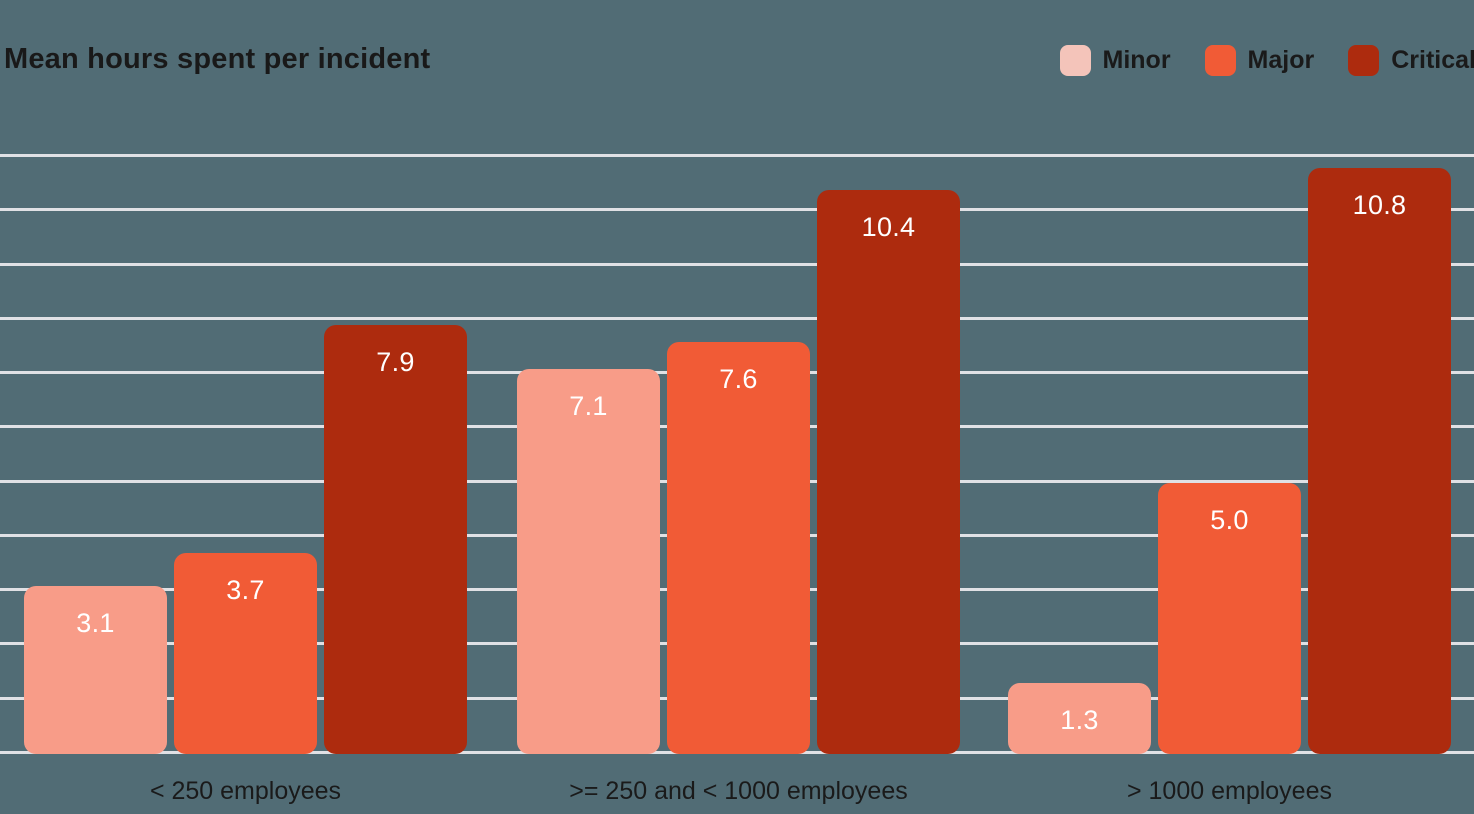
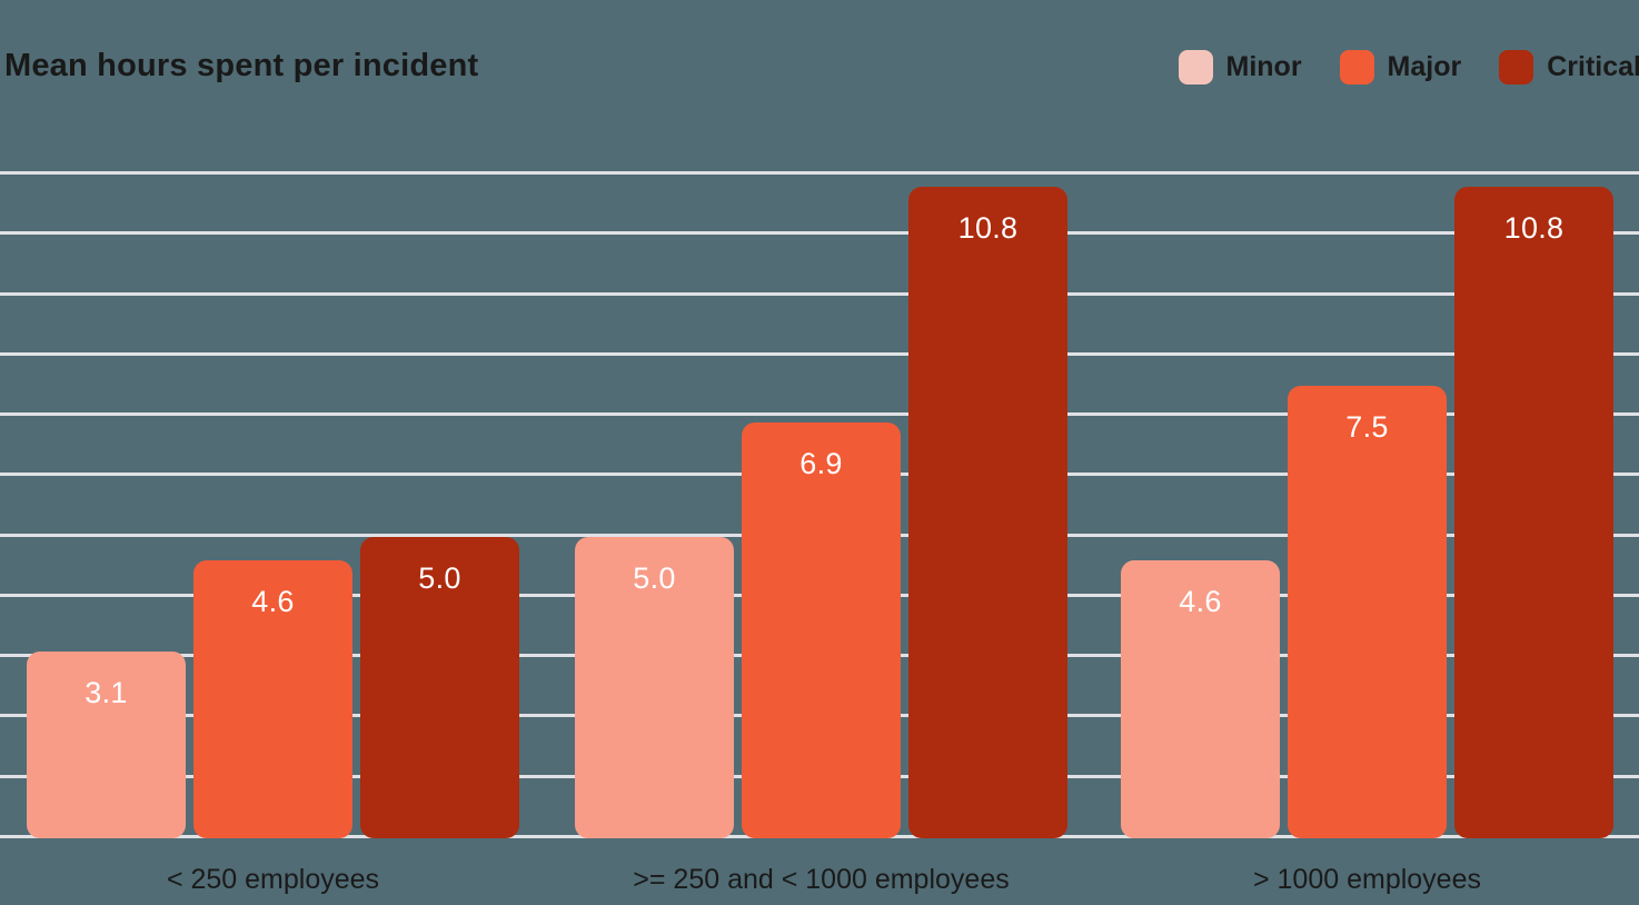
Major/< 250 employees: 3.7 -> 4.6
Critical/< 250 employees: 7.9 -> 5.0
Minor/>= 250 and < 1000 employees: 7.1 -> 5.0
Major/>= 250 and < 1000 employees: 7.6 -> 6.9
Critical/>= 250 and < 1000 employees: 10.4 -> 10.8
Minor/> 1000 employees: 1.3 -> 4.6
Major/> 1000 employees: 5.0 -> 7.5
